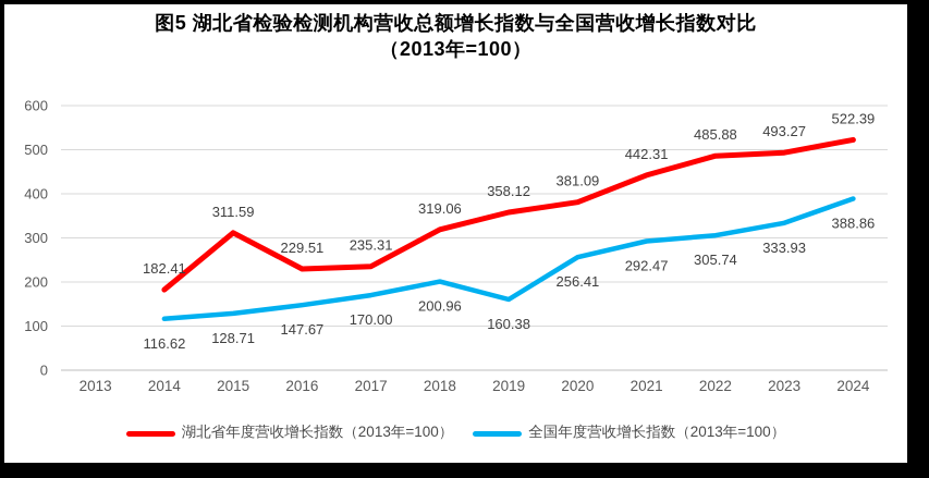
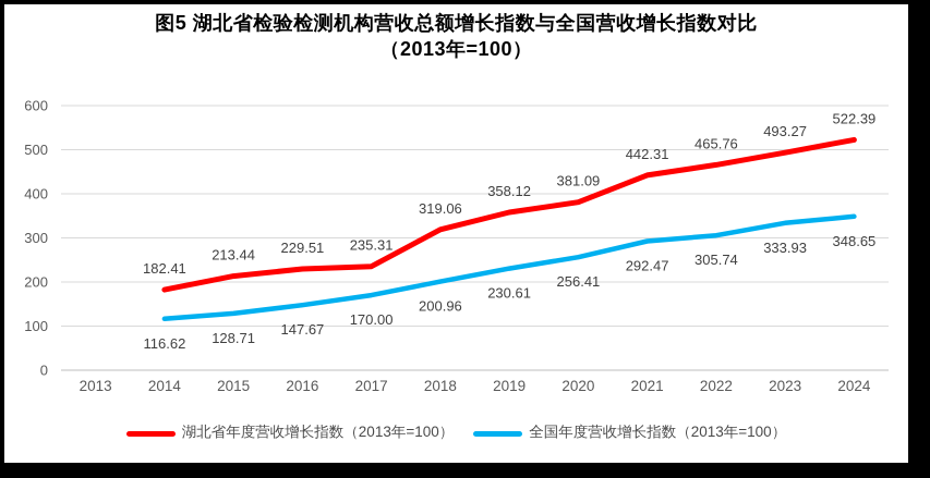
湖北省年度营收增长指数（2013年=100）/2015: 311.59 -> 213.44
全国年度营收增长指数（2013年=100）/2019: 160.38 -> 230.61
湖北省年度营收增长指数（2013年=100）/2022: 485.88 -> 465.76
全国年度营收增长指数（2013年=100）/2024: 388.86 -> 348.65
